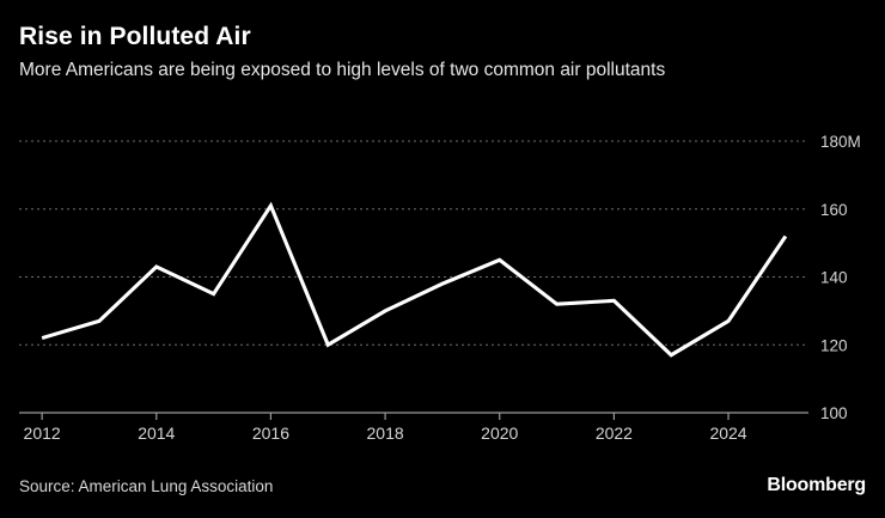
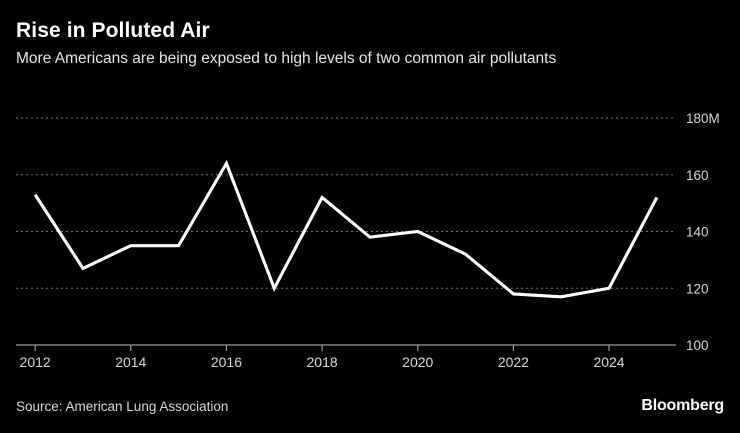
2012: 122M -> 153M
2014: 143M -> 135M
2016: 161M -> 164M
2018: 130M -> 152M
2020: 145M -> 140M
2022: 133M -> 118M
2024: 127M -> 120M
